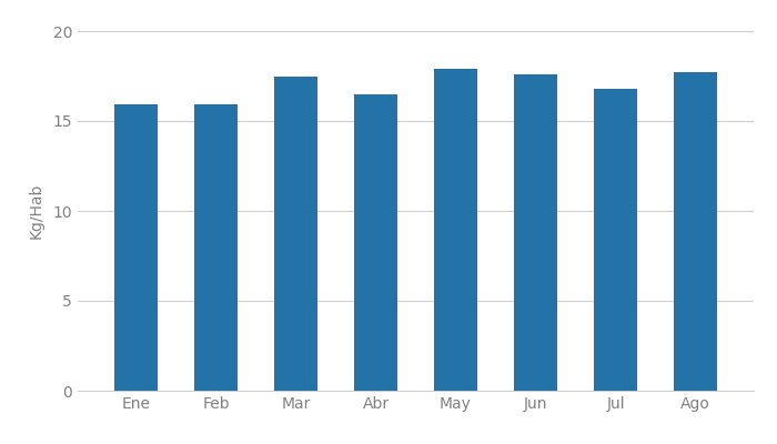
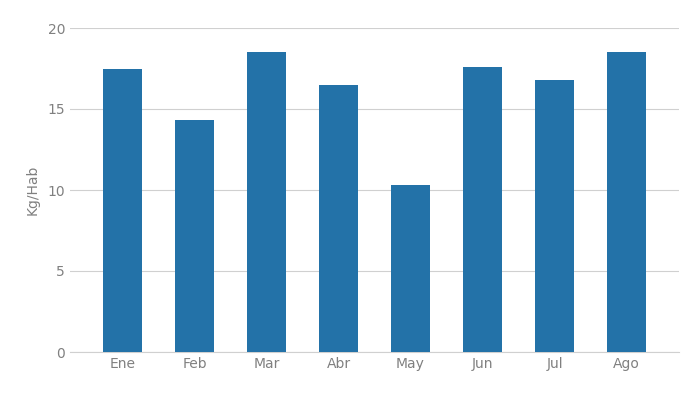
Ene: 15.9 -> 17.5
Feb: 15.9 -> 14.3
Mar: 17.5 -> 18.5
May: 17.9 -> 10.3
Ago: 17.7 -> 18.5
